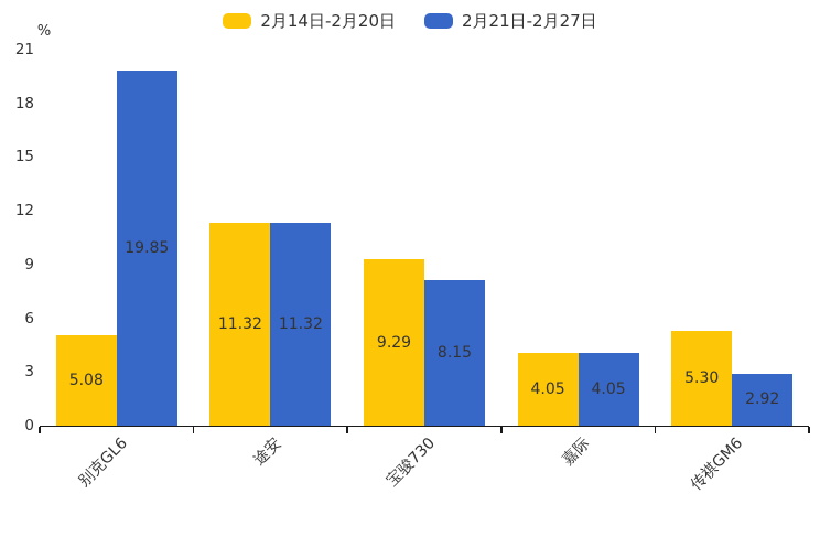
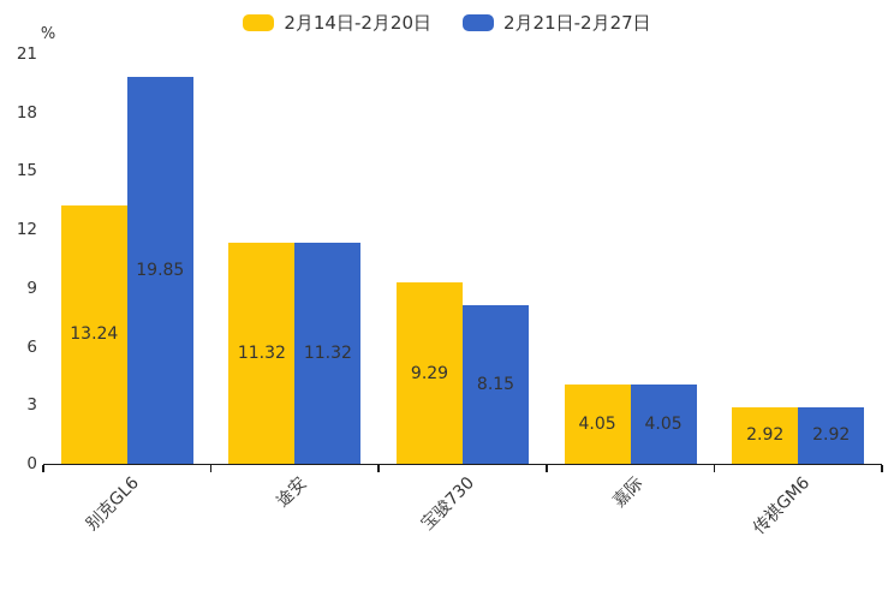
2月14日-2月20日/别克GL6: 5.08 -> 13.24
2月14日-2月20日/传祺GM6: 5.30 -> 2.92
